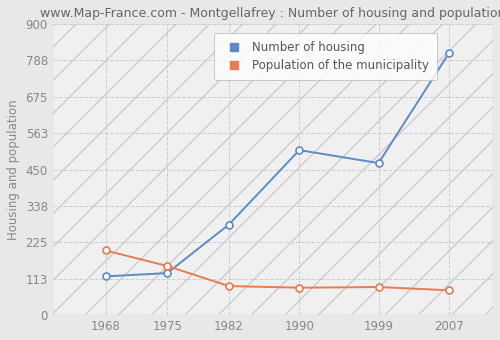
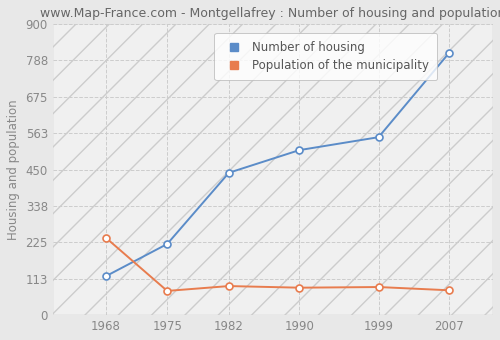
Population of the municipality/1968: 200 -> 240
Number of housing/1975: 130 -> 220
Population of the municipality/1975: 152 -> 75
Number of housing/1982: 280 -> 440
Number of housing/1999: 470 -> 550
